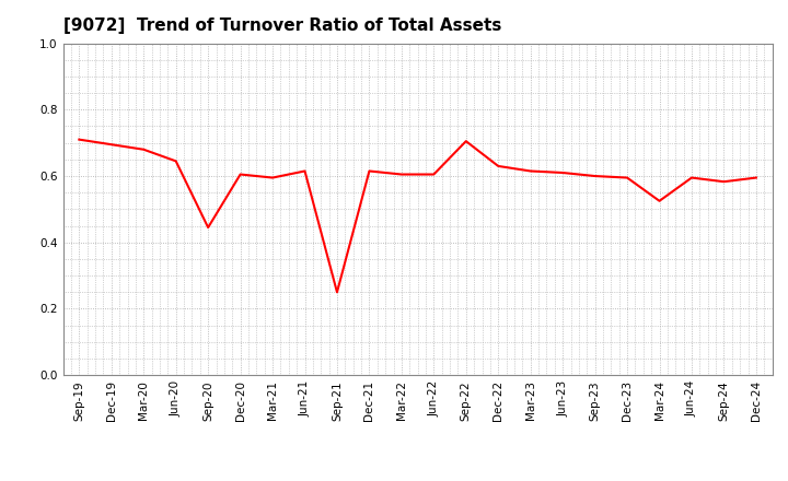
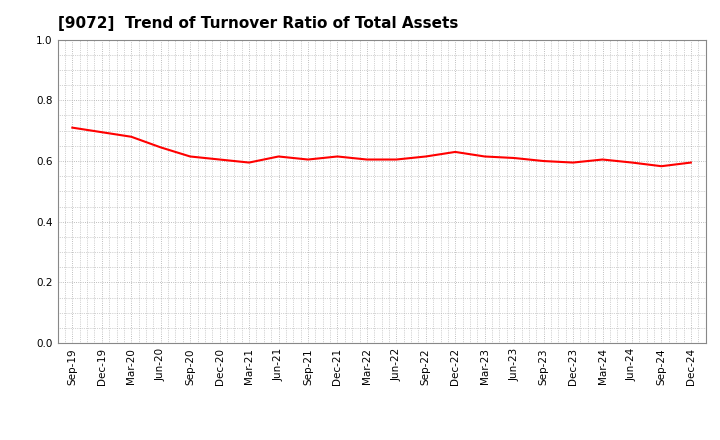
Sep-20: 0.445 -> 0.615
Sep-21: 0.250 -> 0.605
Sep-22: 0.705 -> 0.615
Mar-24: 0.525 -> 0.605
